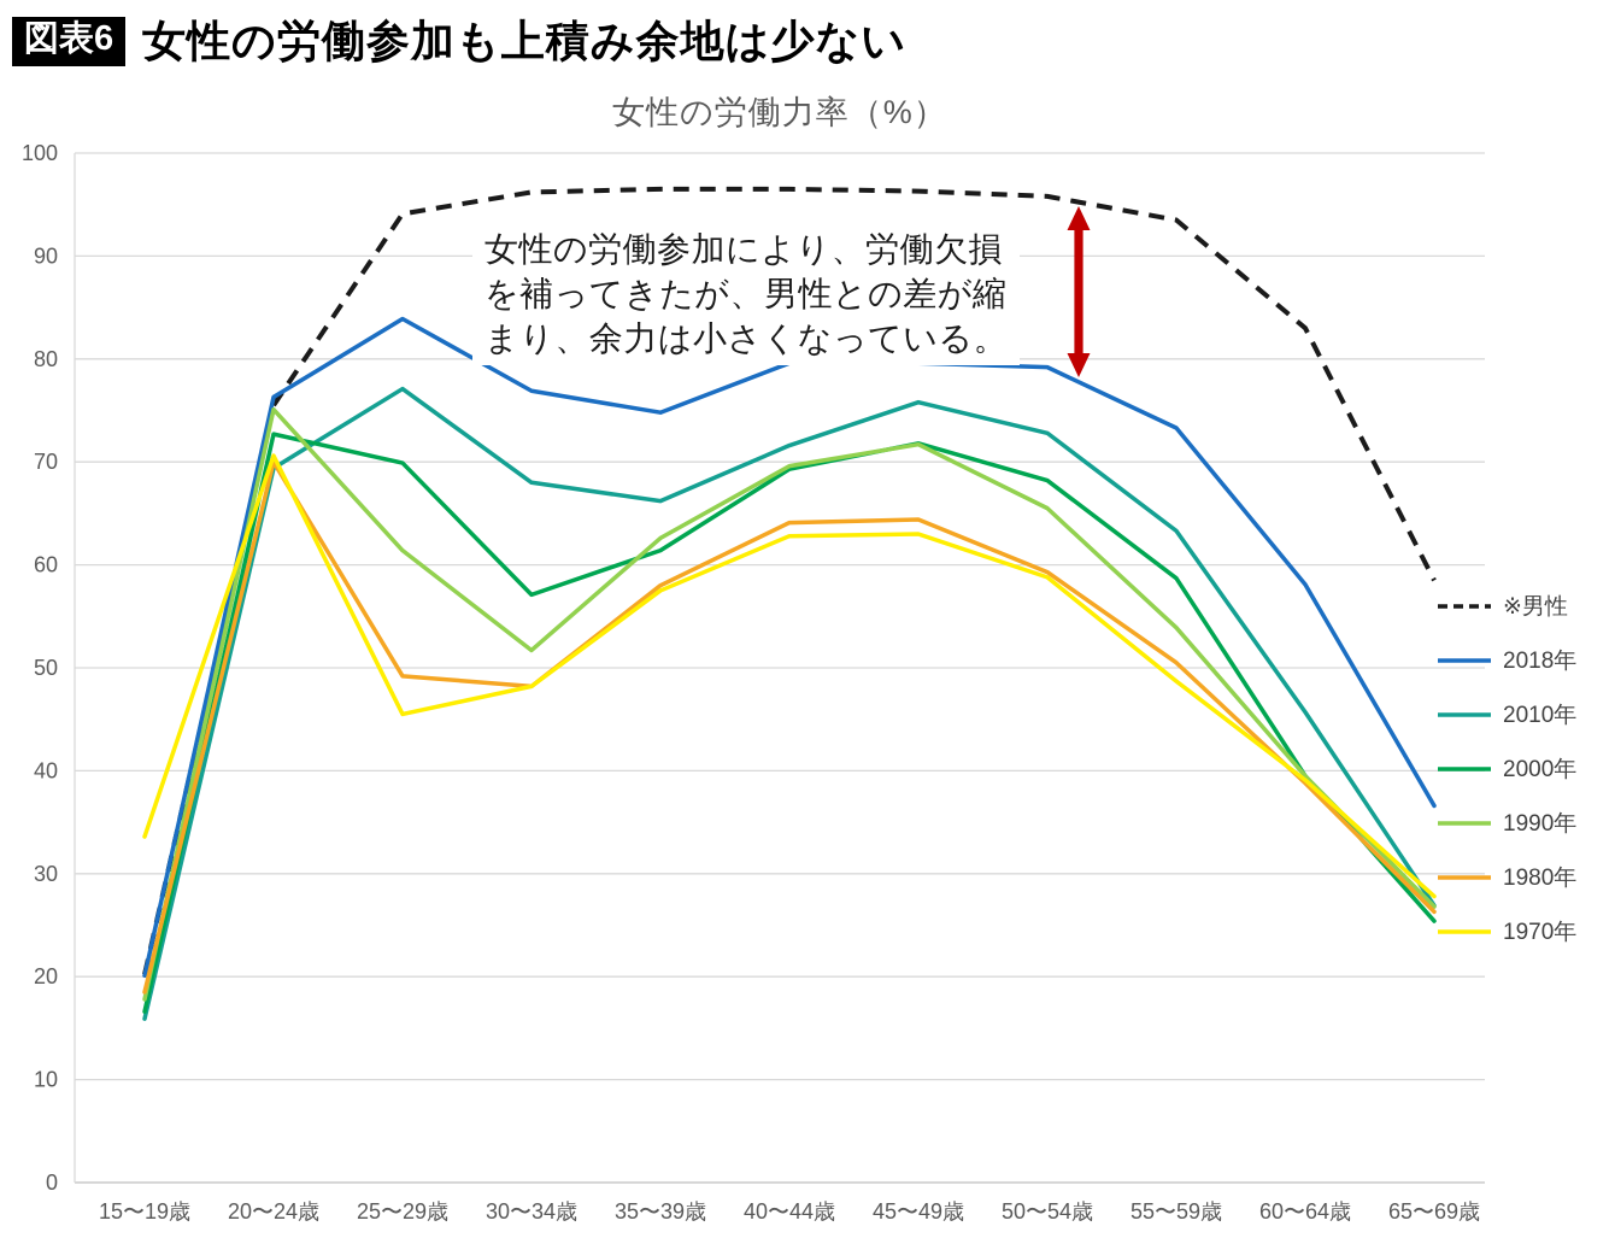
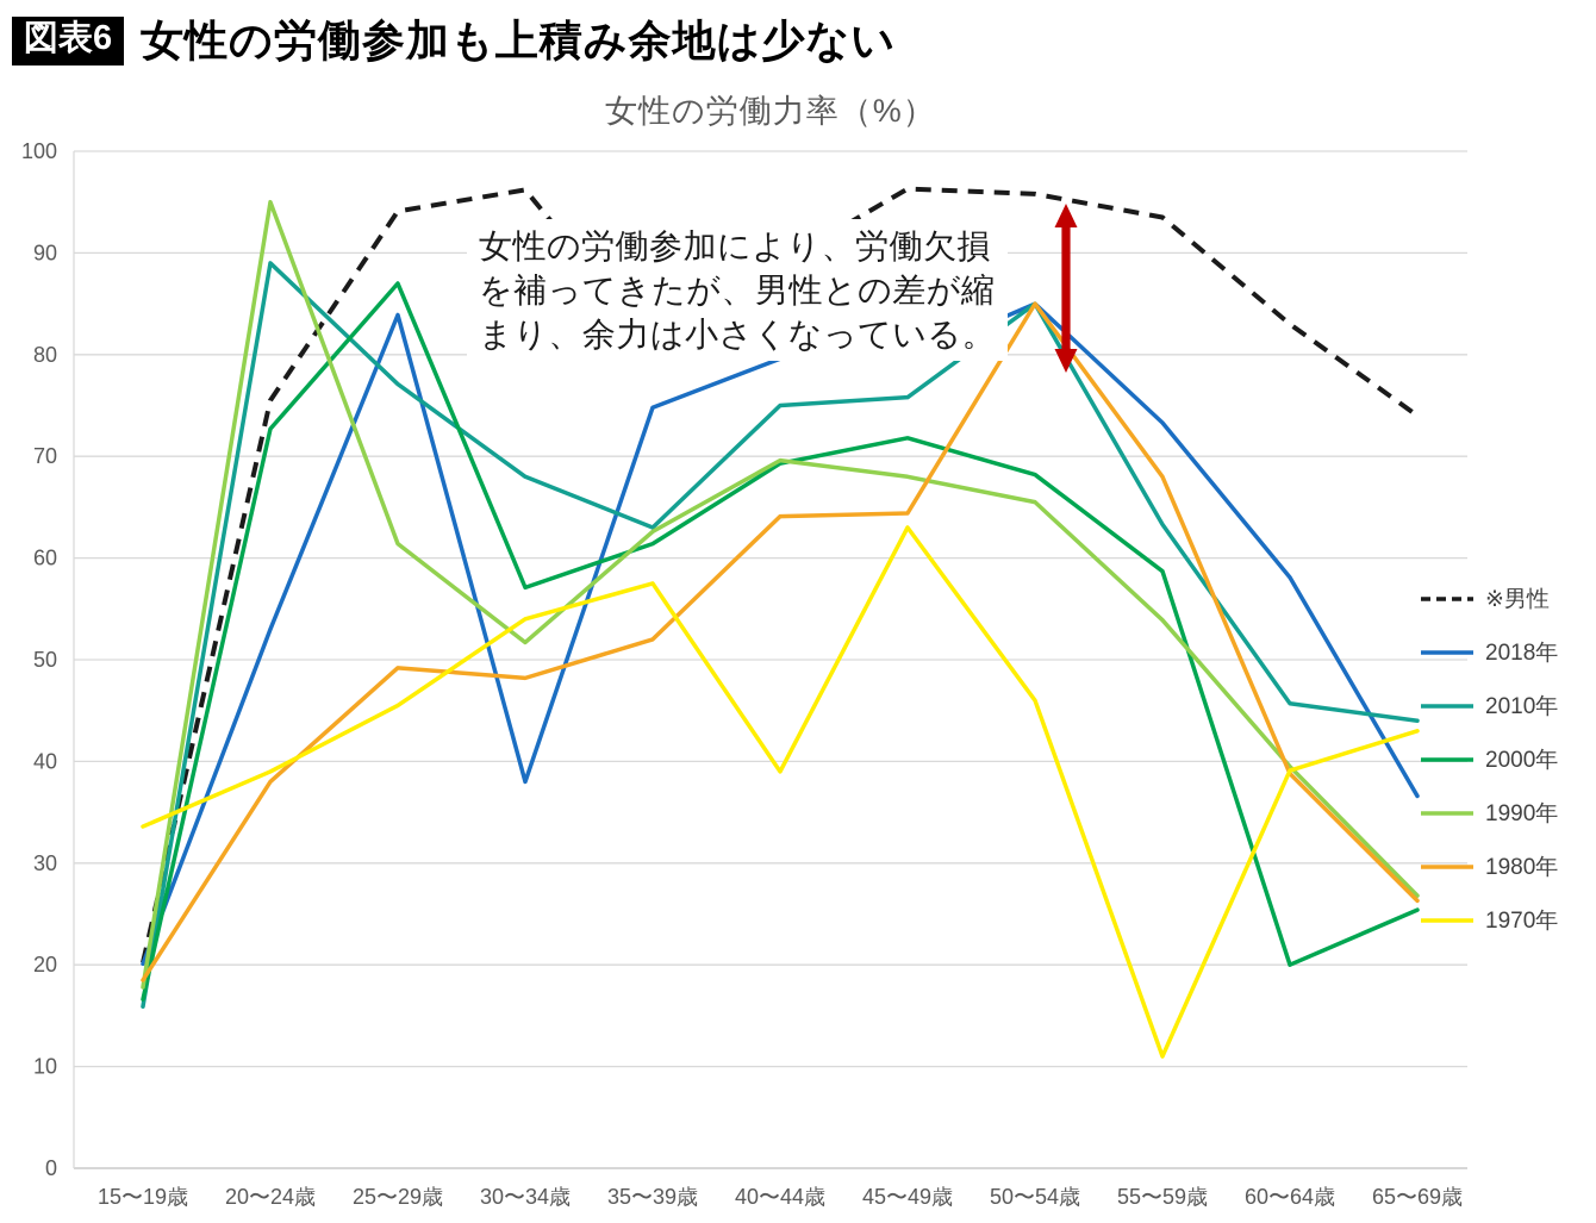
2018年/20〜24歳: 76 -> 53
2010年/20〜24歳: 69 -> 89
1990年/20〜24歳: 75 -> 95
1980年/20〜24歳: 70 -> 38
1970年/20〜24歳: 71 -> 39
2000年/25〜29歳: 70 -> 87
2018年/30〜34歳: 77 -> 38
1970年/30〜34歳: 48 -> 54
※男性/35〜39歳: 96 -> 81
2010年/35〜39歳: 66 -> 63
1980年/35〜39歳: 58 -> 52
※男性/40〜44歳: 96 -> 89
2010年/40〜44歳: 72 -> 75
1970年/40〜44歳: 63 -> 39
1990年/45〜49歳: 72 -> 68
2018年/50〜54歳: 79 -> 85
2010年/50〜54歳: 73 -> 85
1980年/50〜54歳: 59 -> 85
1970年/50〜54歳: 59 -> 46
1980年/55〜59歳: 50 -> 68
1970年/55〜59歳: 49 -> 11
2000年/60〜64歳: 40 -> 20
※男性/65〜69歳: 58 -> 74
2010年/65〜69歳: 27 -> 44
1970年/65〜69歳: 28 -> 43
